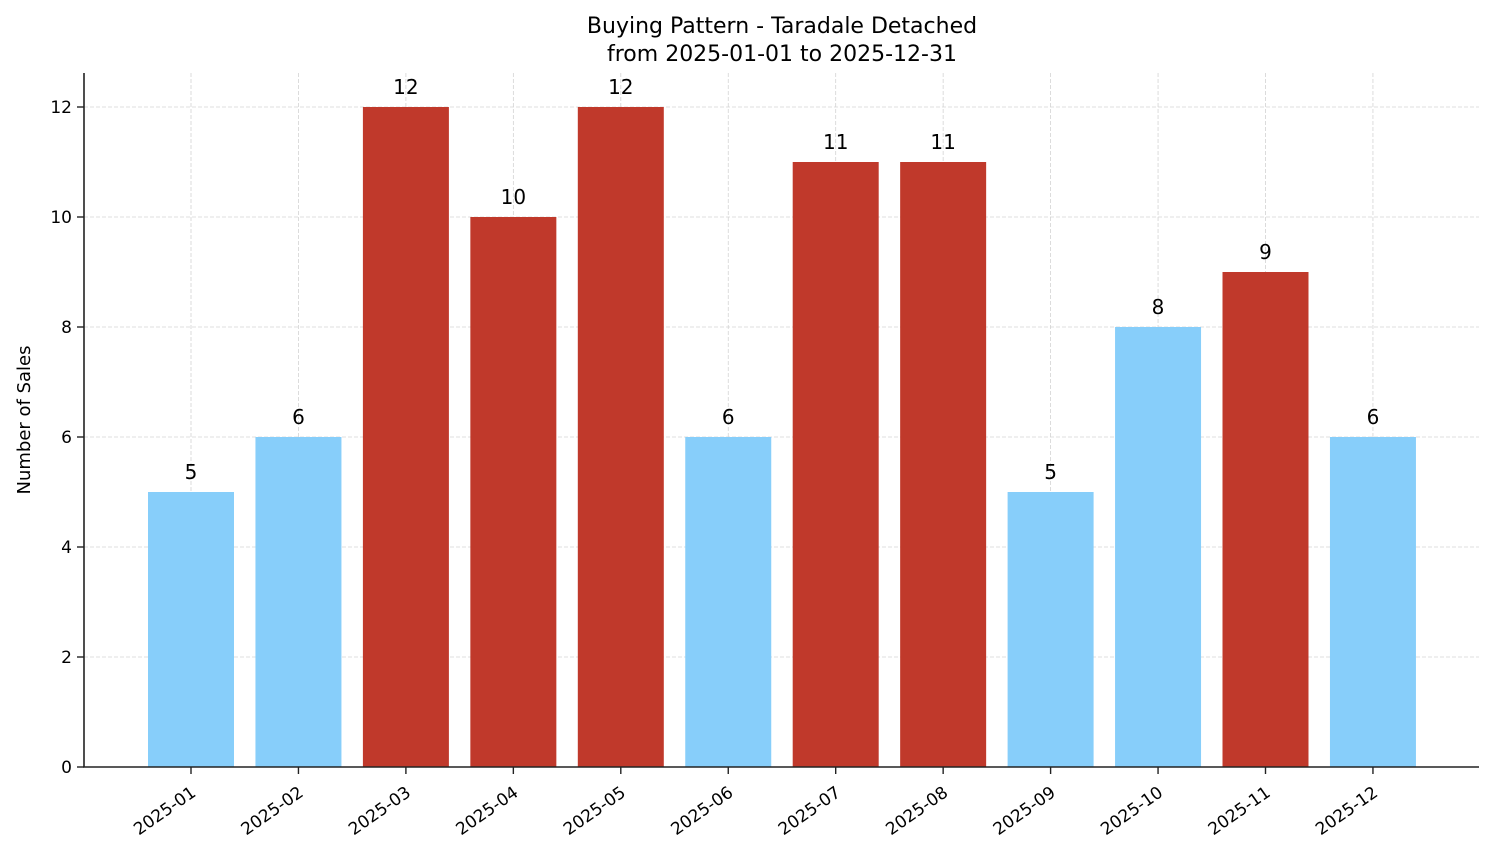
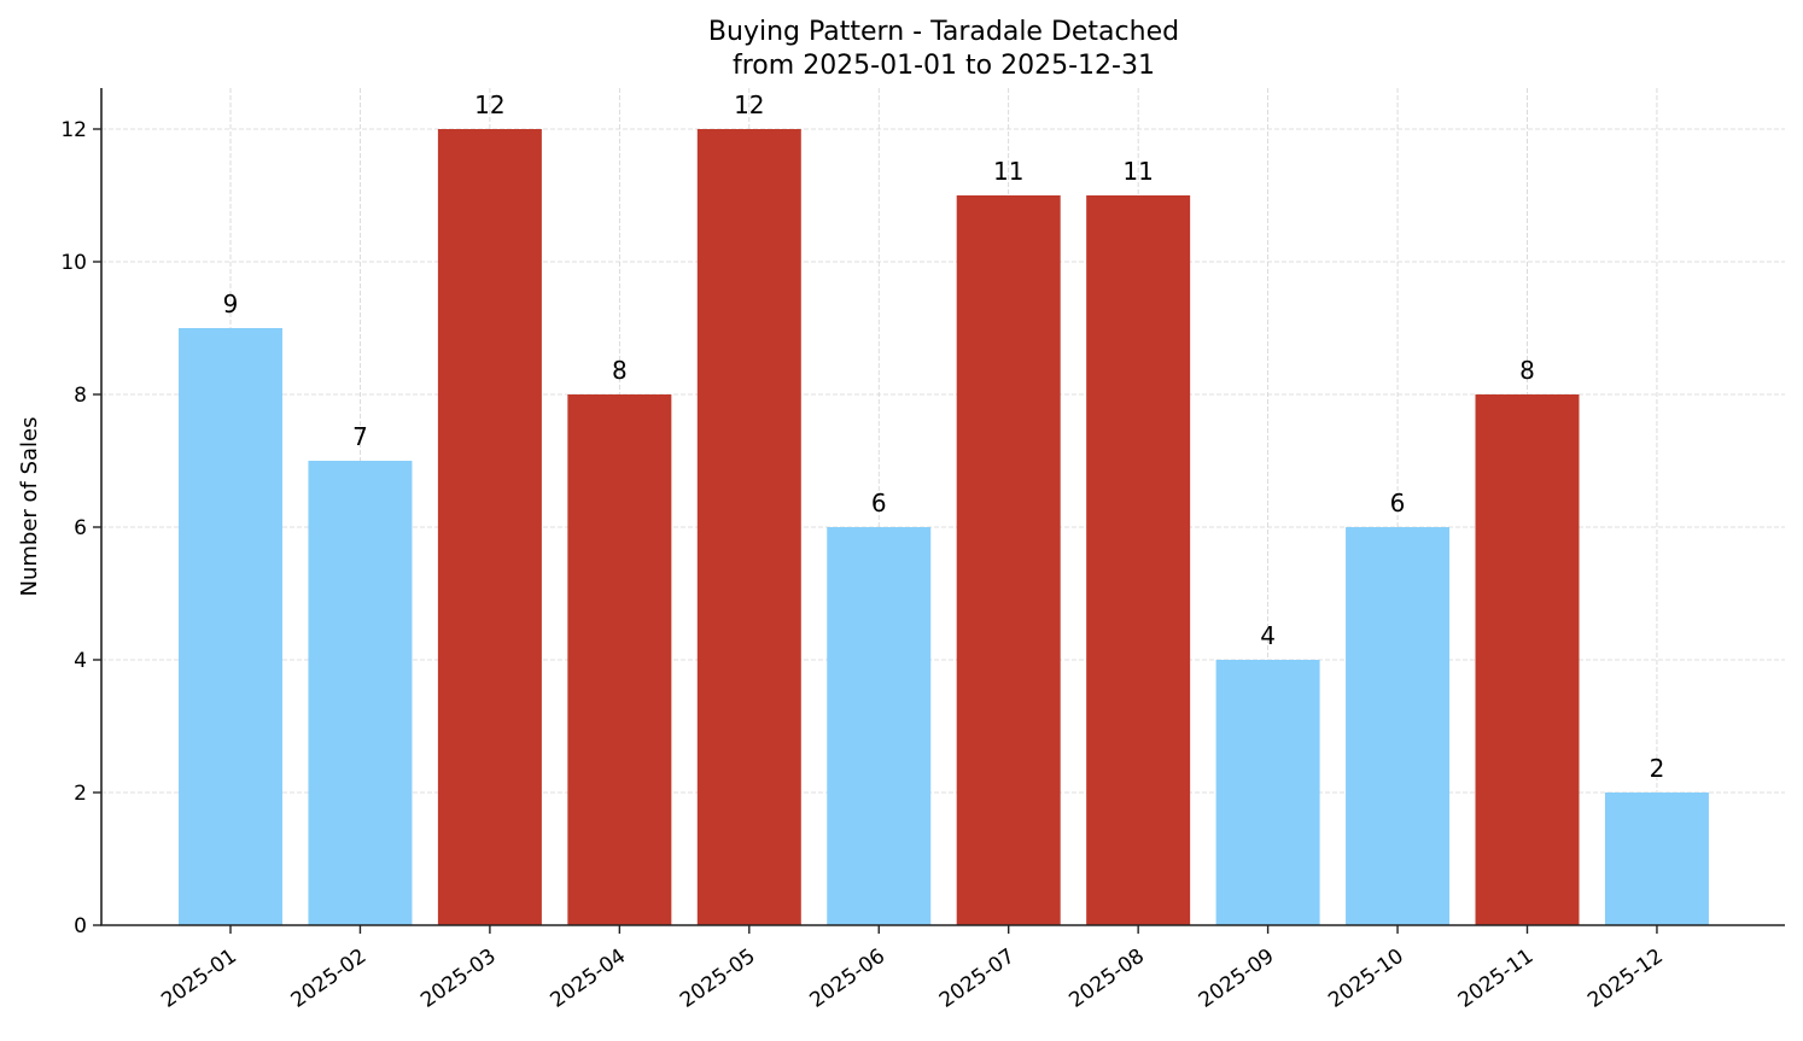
2025-01: 5 -> 9
2025-02: 6 -> 7
2025-04: 10 -> 8
2025-09: 5 -> 4
2025-10: 8 -> 6
2025-11: 9 -> 8
2025-12: 6 -> 2
